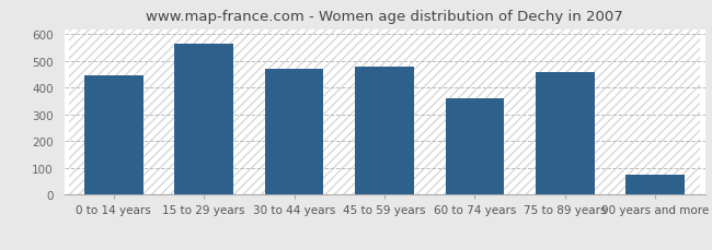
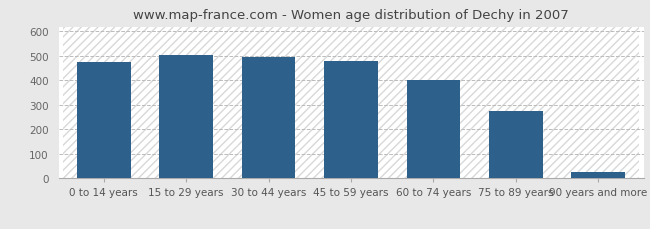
0 to 14 years: 445 -> 475
15 to 29 years: 565 -> 505
30 to 44 years: 470 -> 497
60 to 74 years: 360 -> 403
75 to 89 years: 460 -> 275
90 years and more: 75 -> 27
